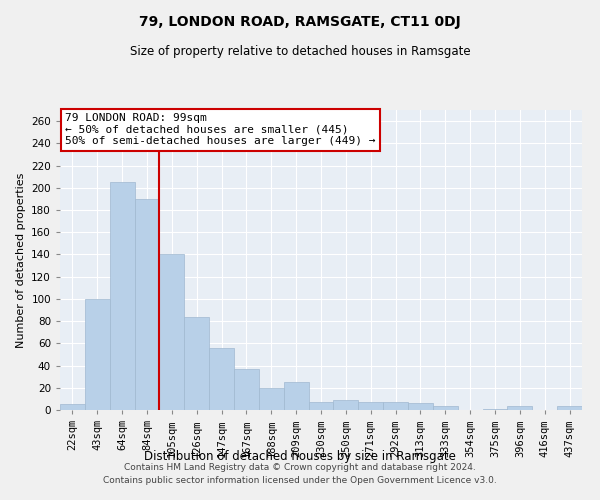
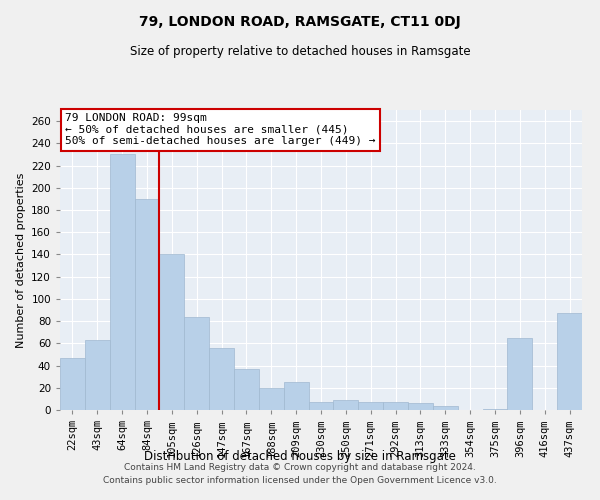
22sqm: 5 -> 47
43sqm: 100 -> 63
64sqm: 205 -> 230
396sqm: 4 -> 65
437sqm: 4 -> 87
